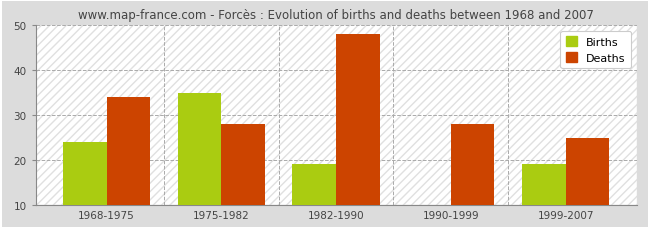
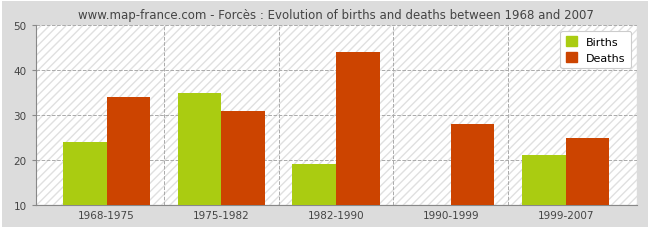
Deaths/1975-1982: 28 -> 31
Deaths/1982-1990: 48 -> 44
Births/1999-2007: 19 -> 21
